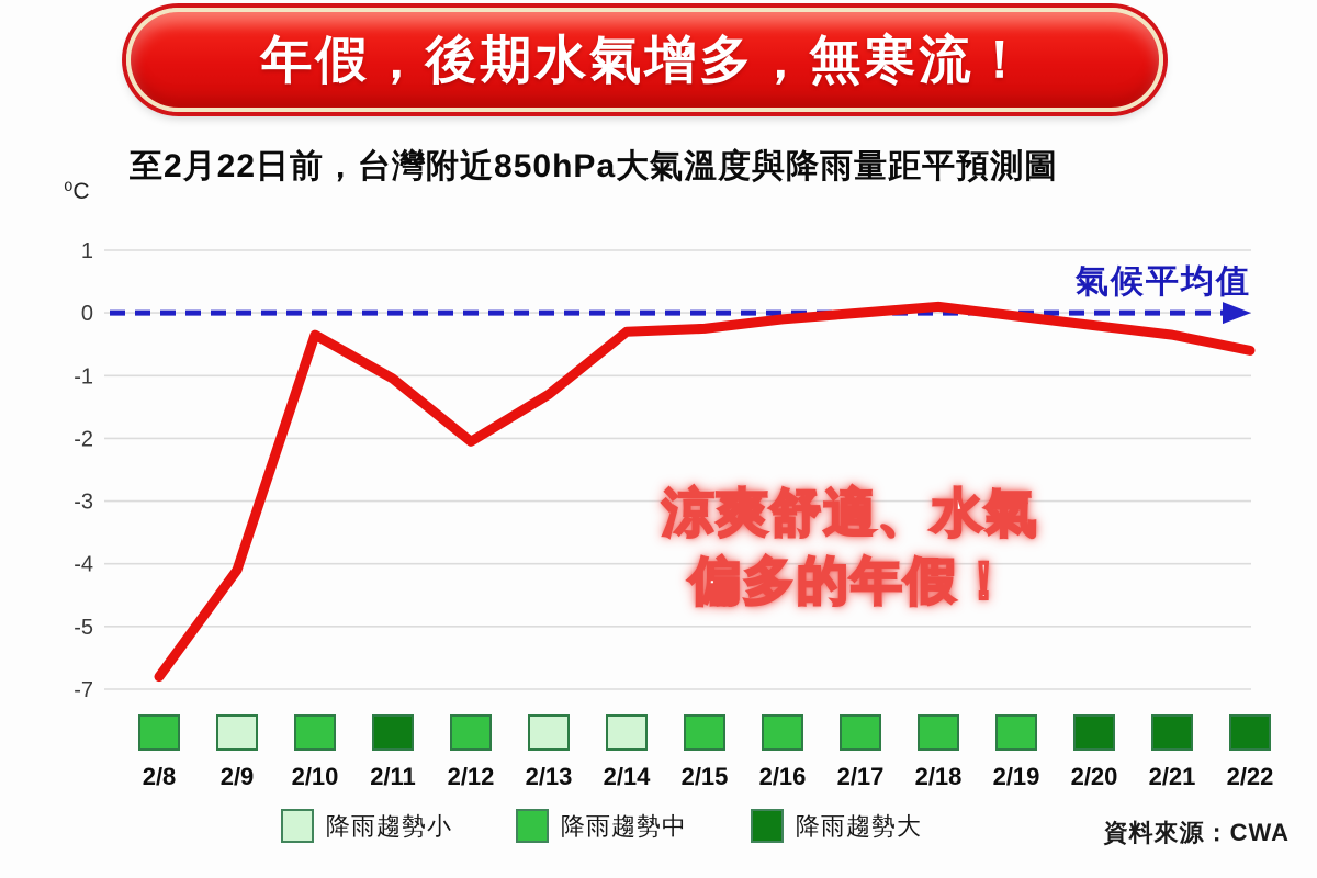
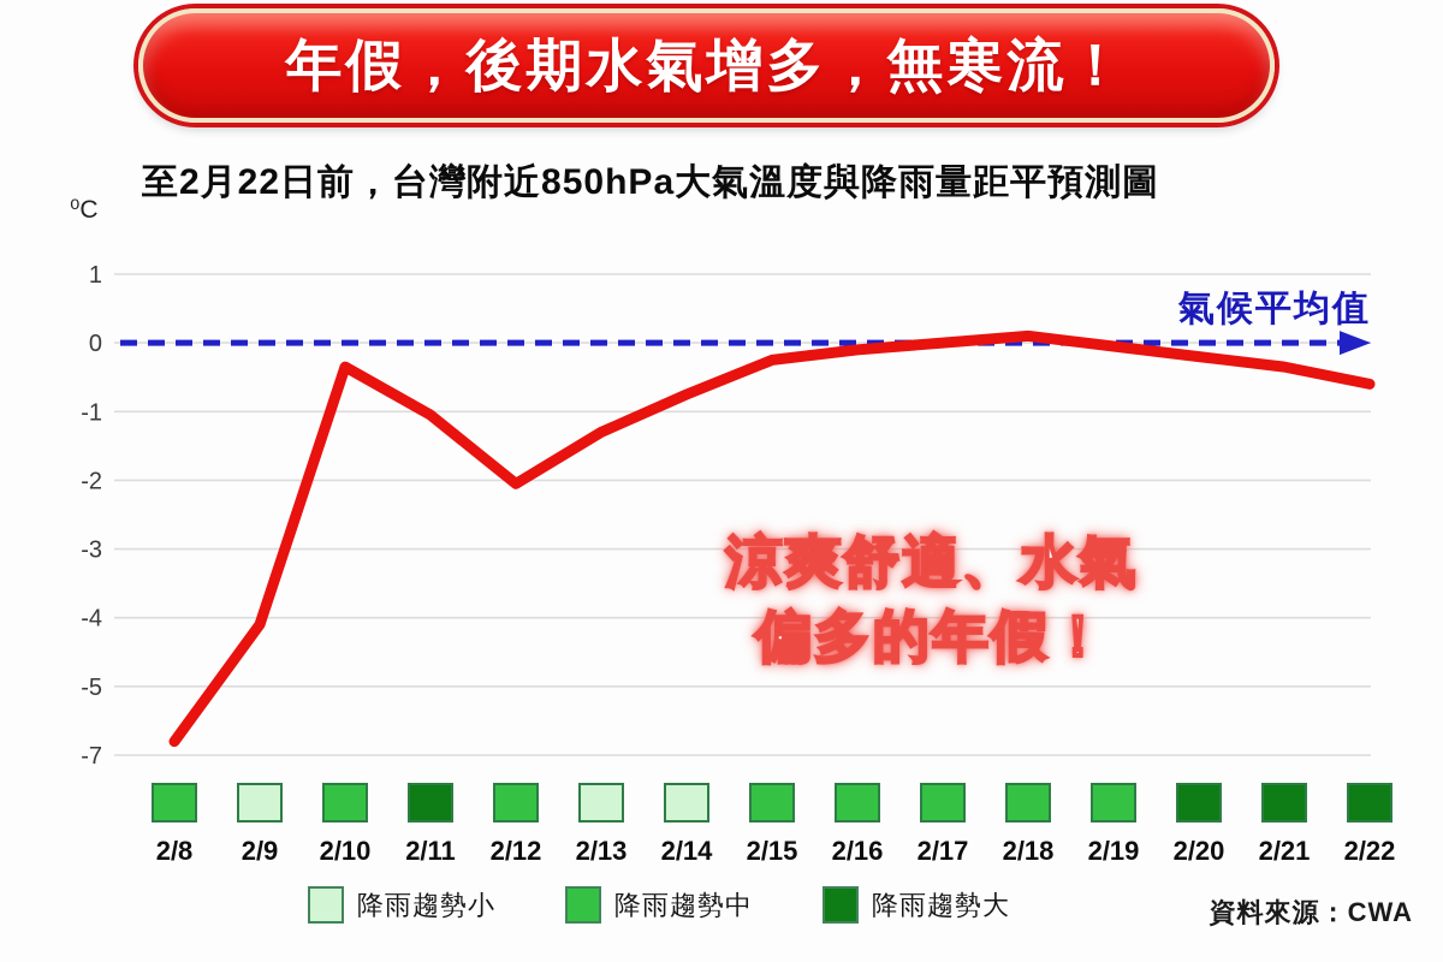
2/14: -0.3 -> -0.8
